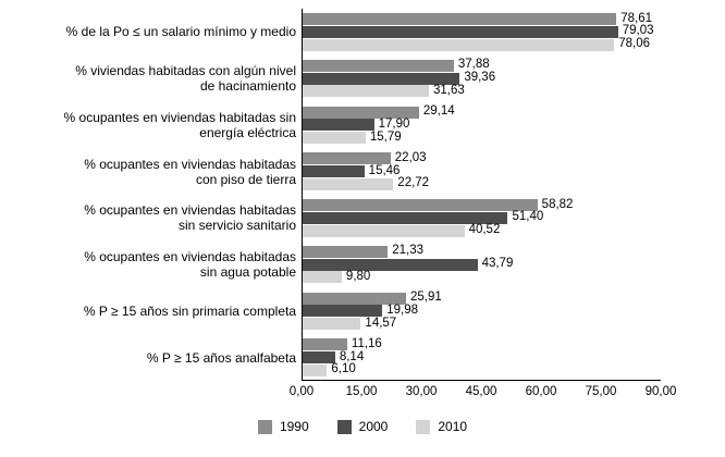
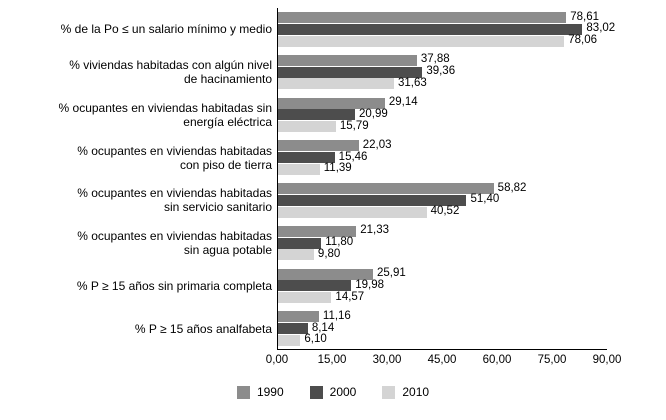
2000/% de la Po ≤ un salario mínimo y medio: 79,03 -> 83,02
2000/% ocupantes en viviendas habitadas sin energía eléctrica: 17,90 -> 20,99
2010/% ocupantes en viviendas habitadas con piso de tierra: 22,72 -> 11,39
2000/% ocupantes en viviendas habitadas sin agua potable: 43,79 -> 11,80
